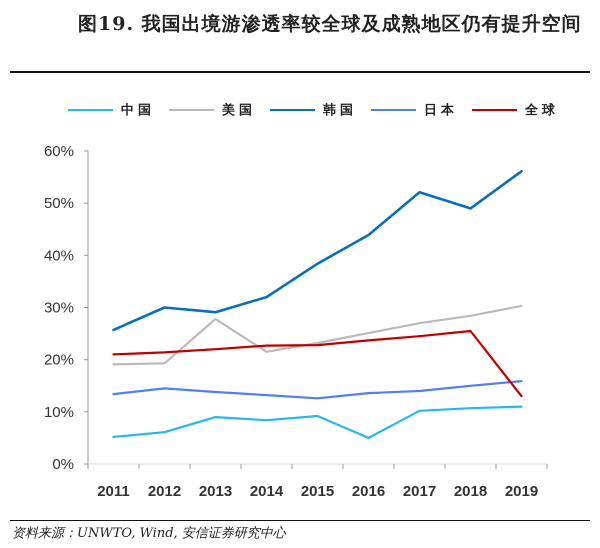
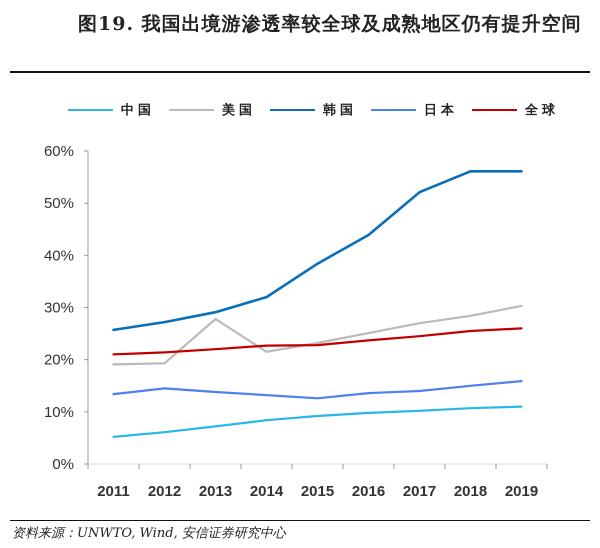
韩国/2012: 30% -> 27%
中国/2013: 9% -> 7%
中国/2016: 5% -> 10%
韩国/2018: 49% -> 56%
全球/2019: 13% -> 26%
